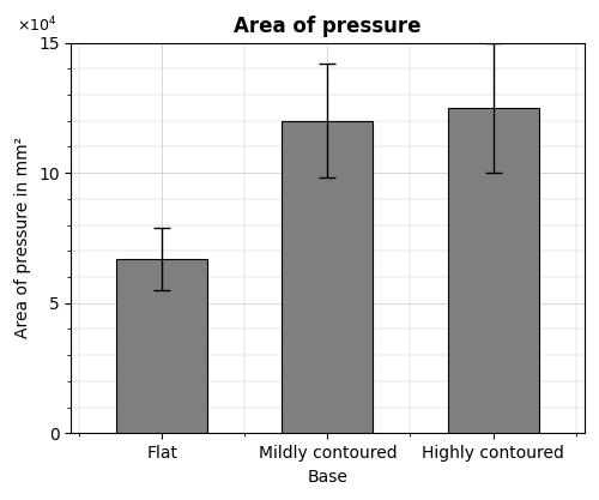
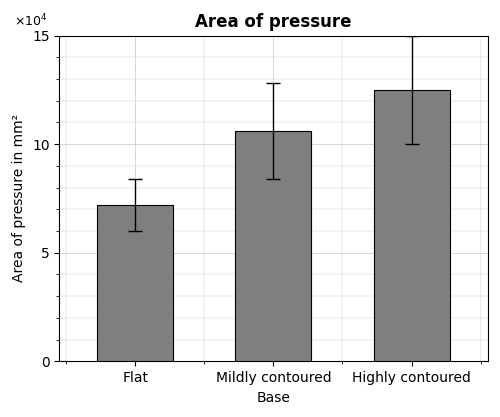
Flat: 6.7 -> 7.2
Mildly contoured: 12.0 -> 10.6
